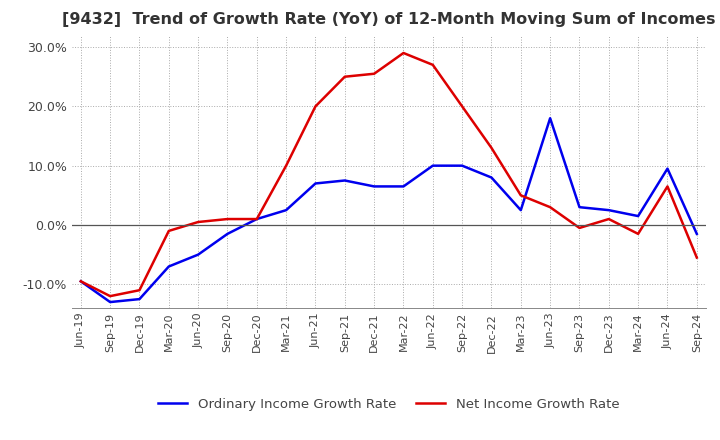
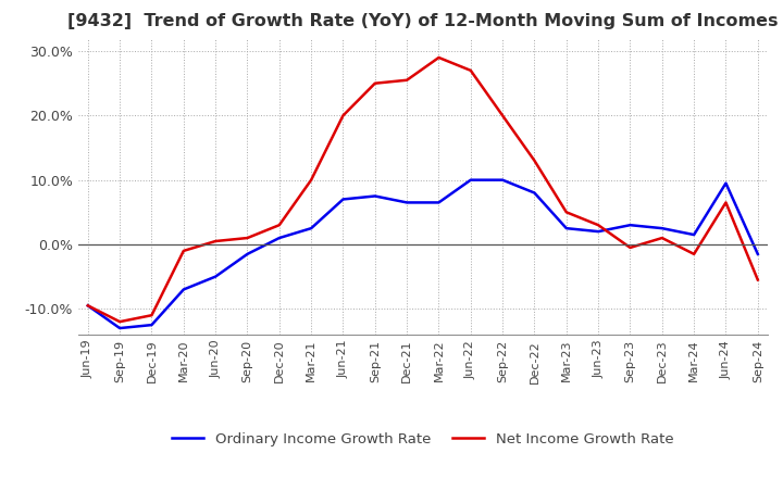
Net Income Growth Rate/Dec-20: 1.0% -> 3.0%
Ordinary Income Growth Rate/Jun-23: 18.0% -> 2.0%
